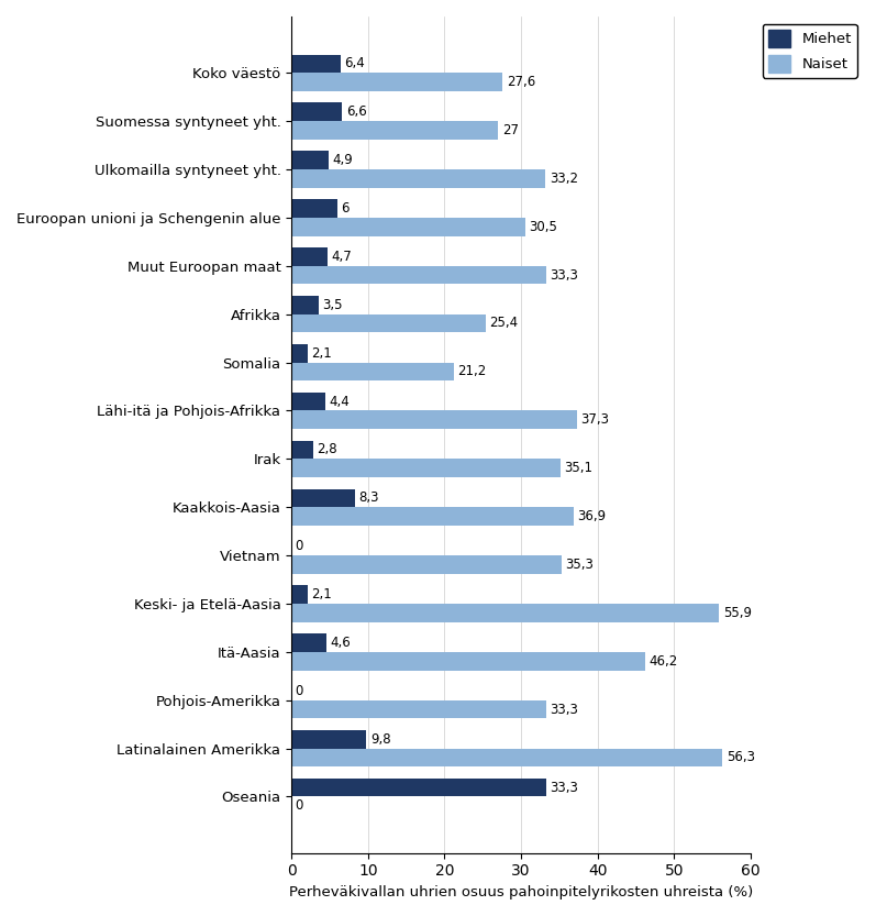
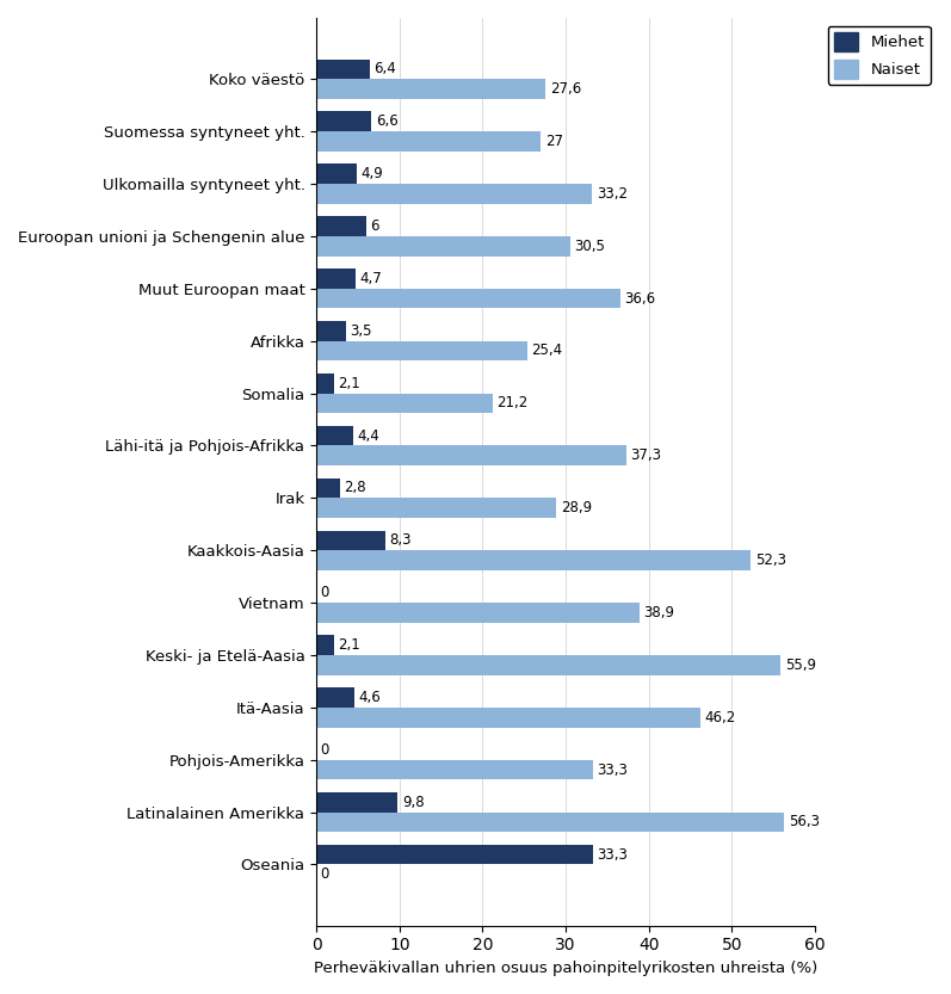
Naiset/Muut Euroopan maat: 33,3 -> 36,6
Naiset/Irak: 35,1 -> 28,9
Naiset/Kaakkois-Aasia: 36,9 -> 52,3
Naiset/Vietnam: 35,3 -> 38,9
